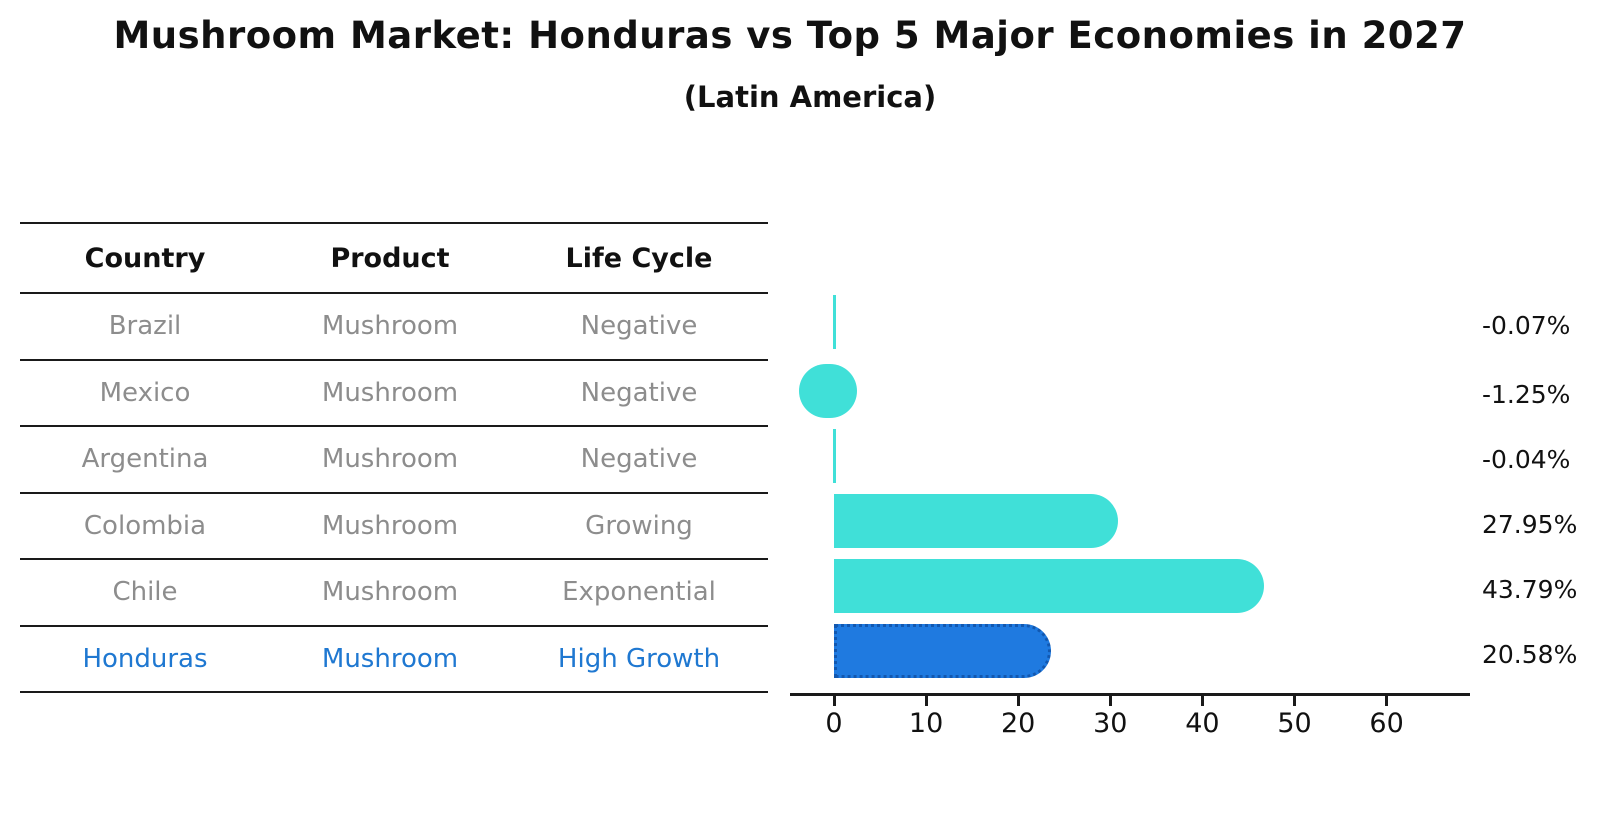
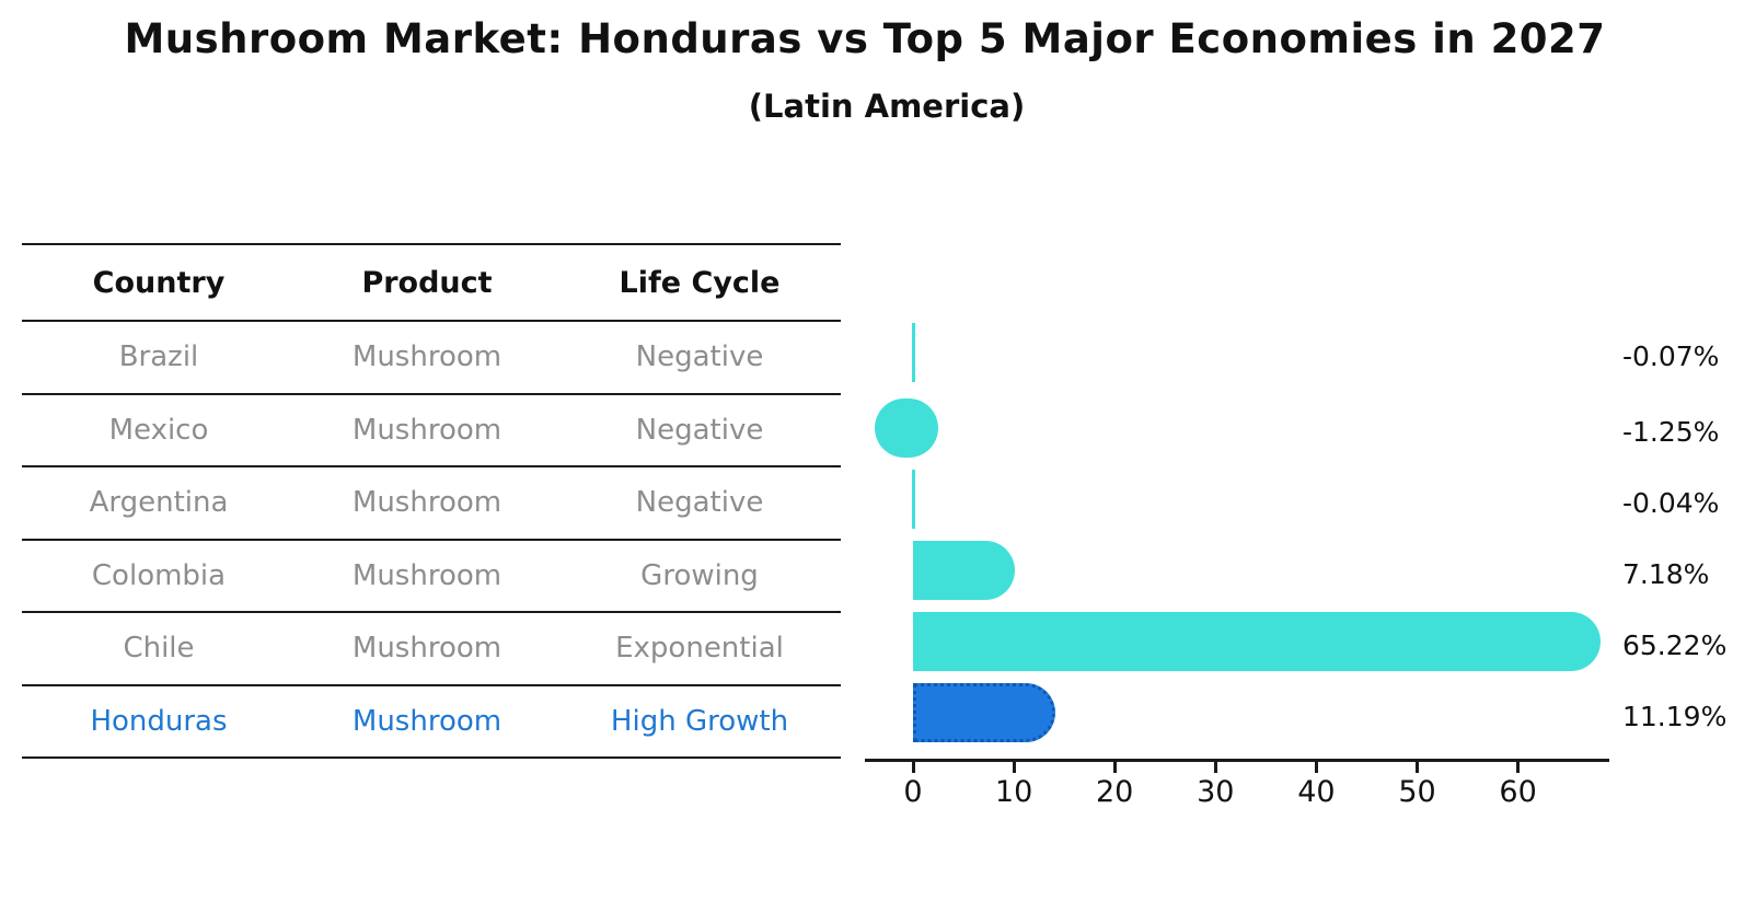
Colombia: 27.95% -> 7.18%
Chile: 43.79% -> 65.22%
Honduras: 20.58% -> 11.19%
